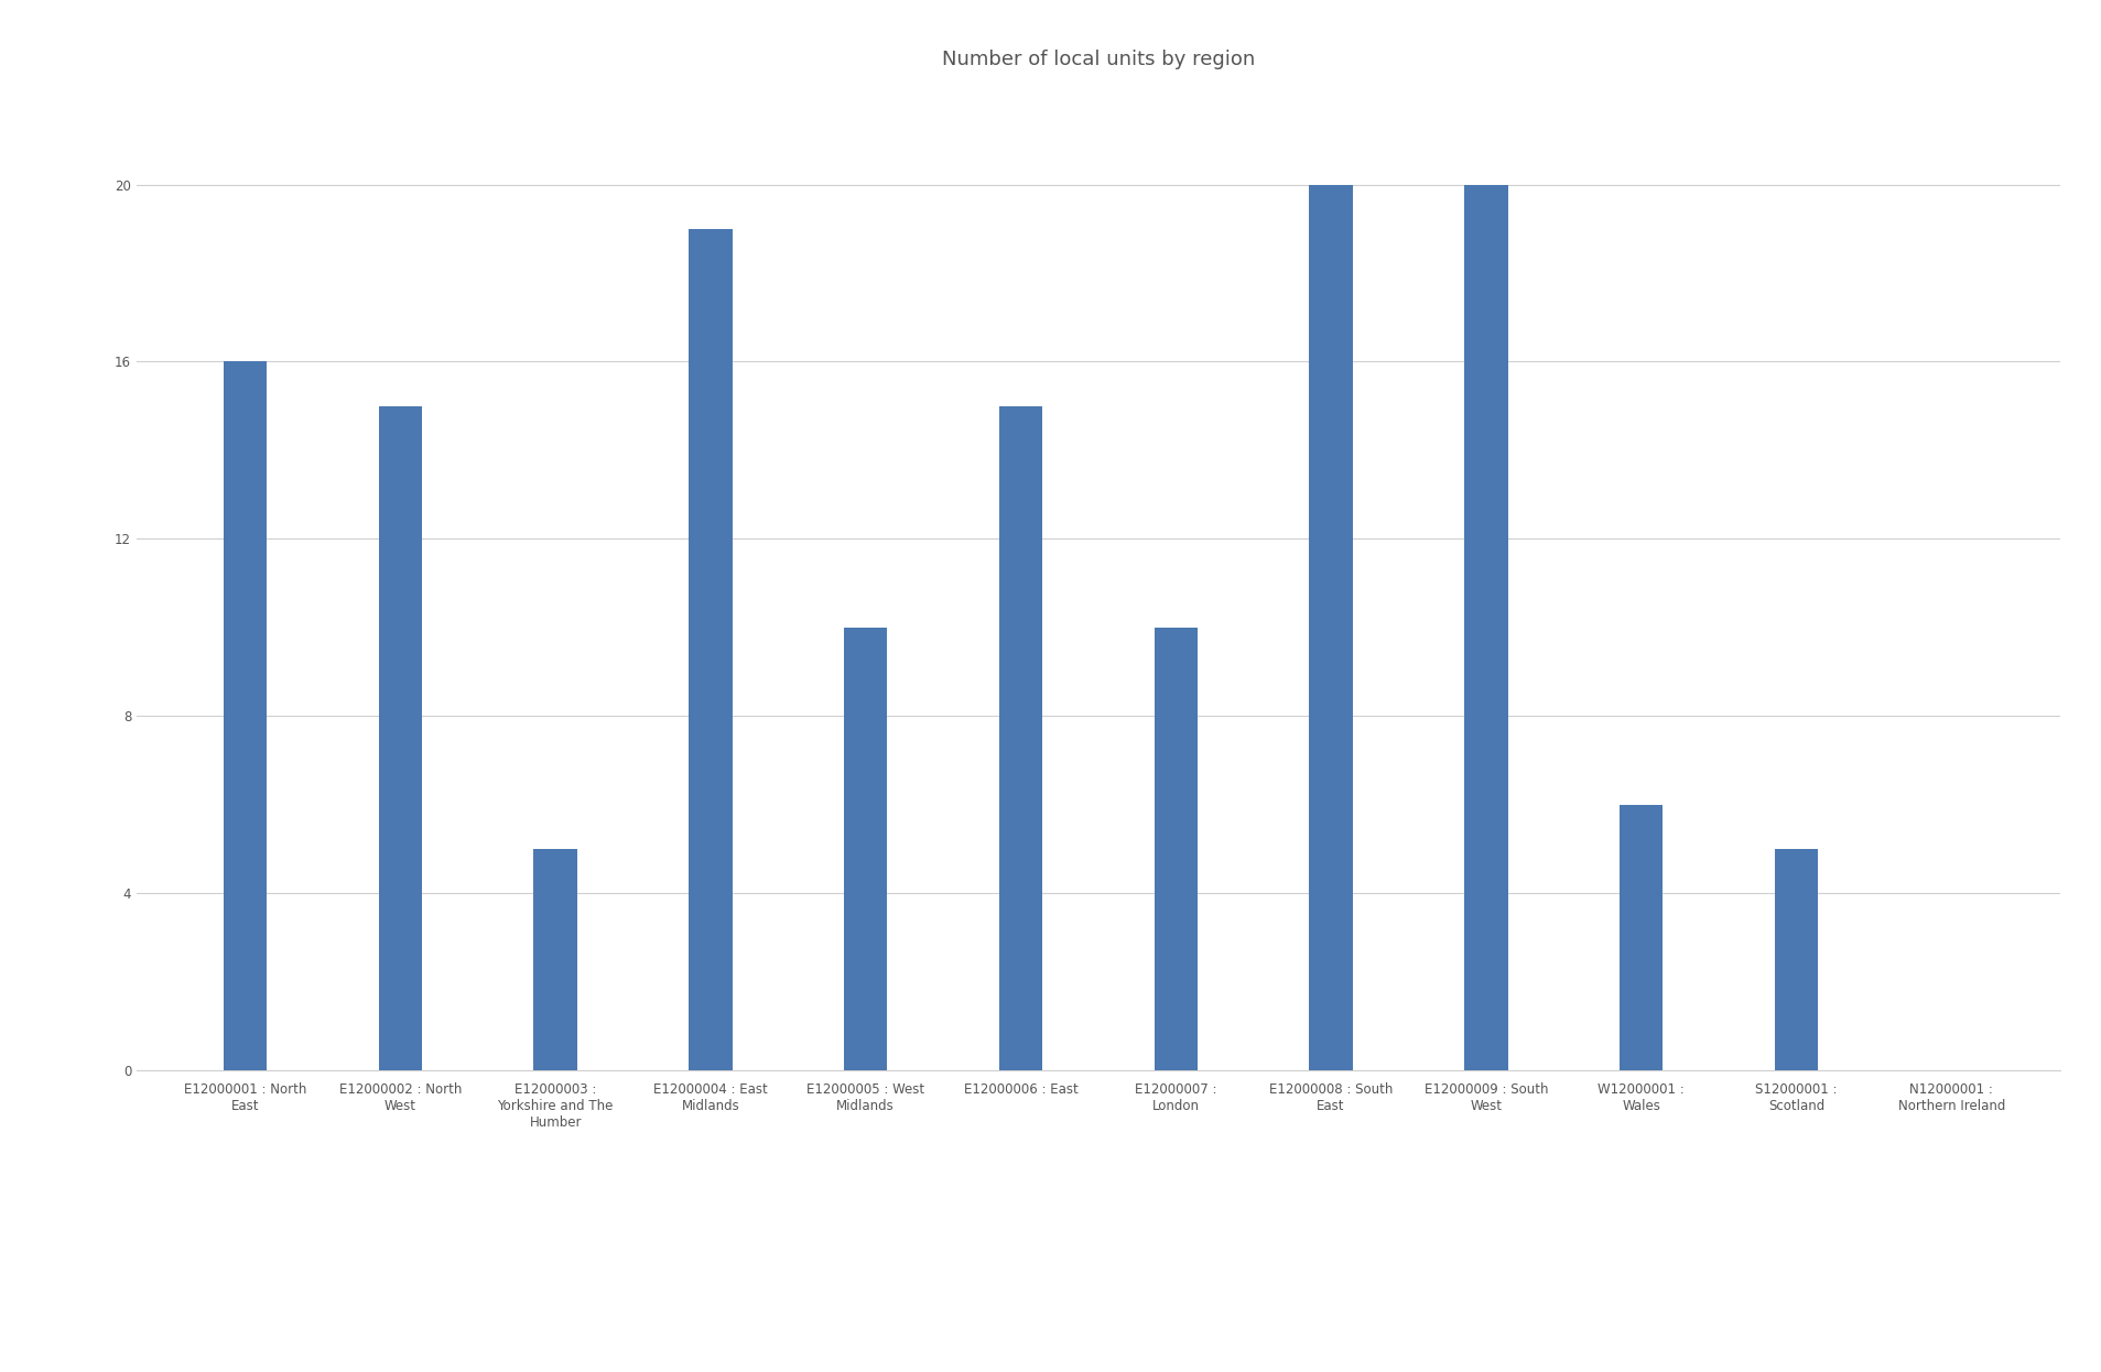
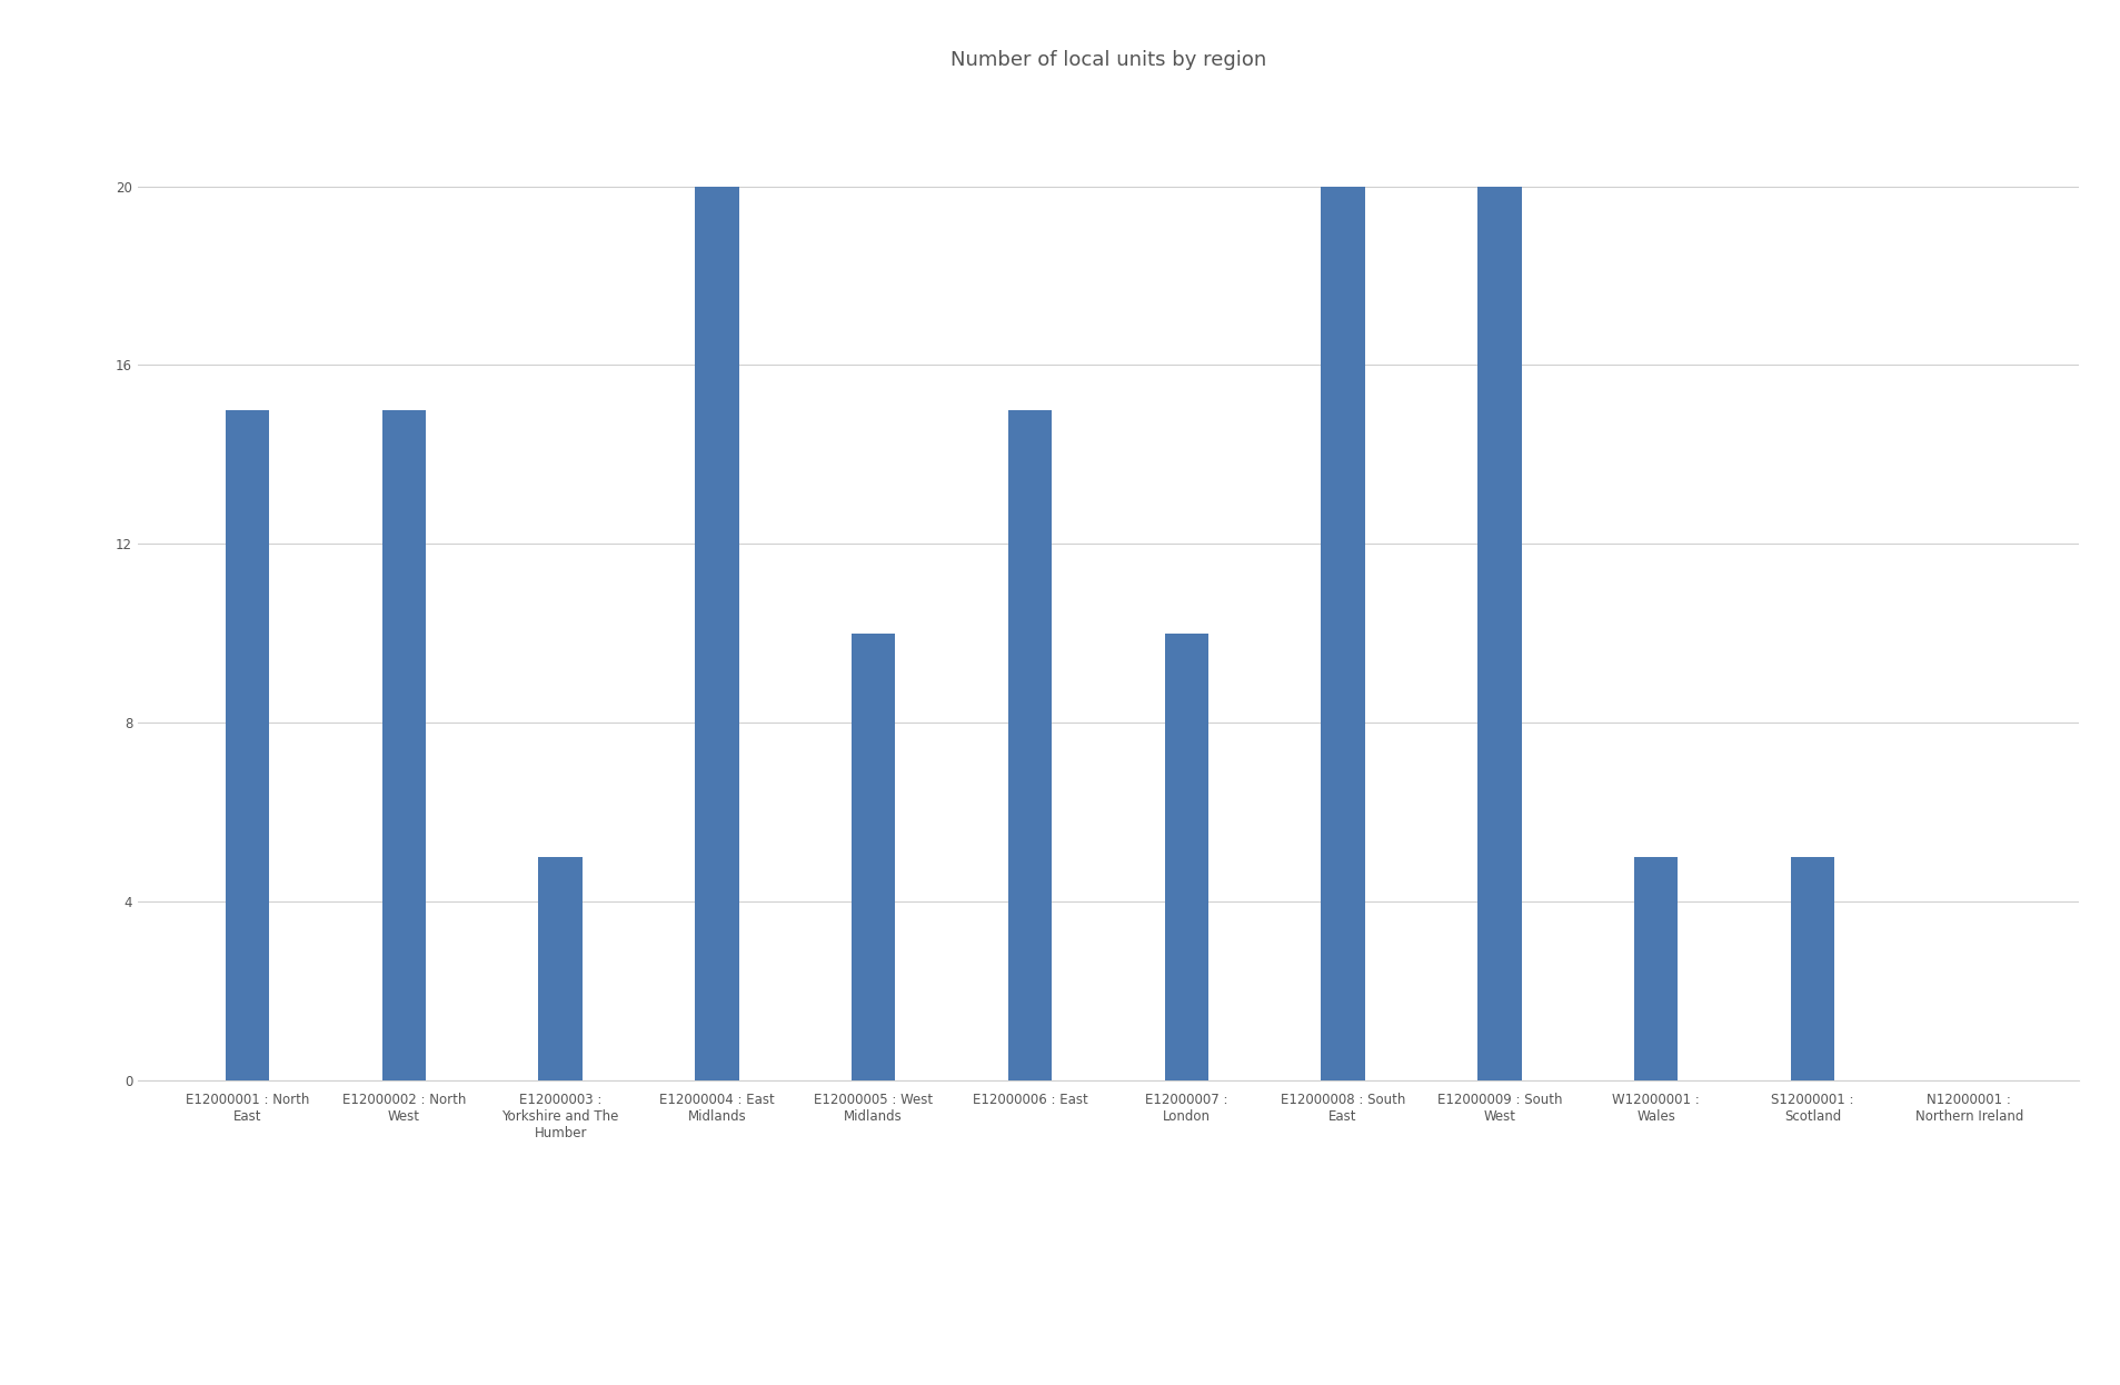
E12000001 : North East: 16 -> 15
E12000004 : East Midlands: 19 -> 20
W12000001 : Wales: 6 -> 5
